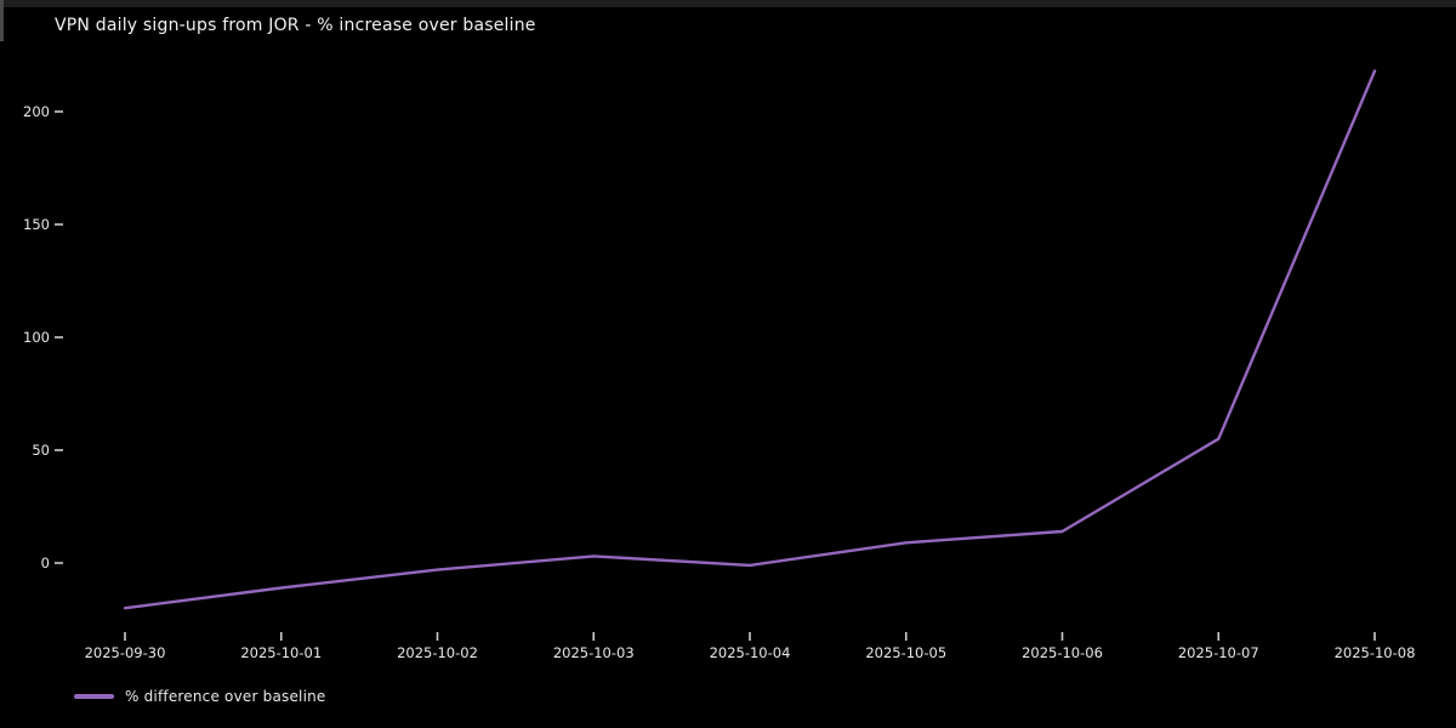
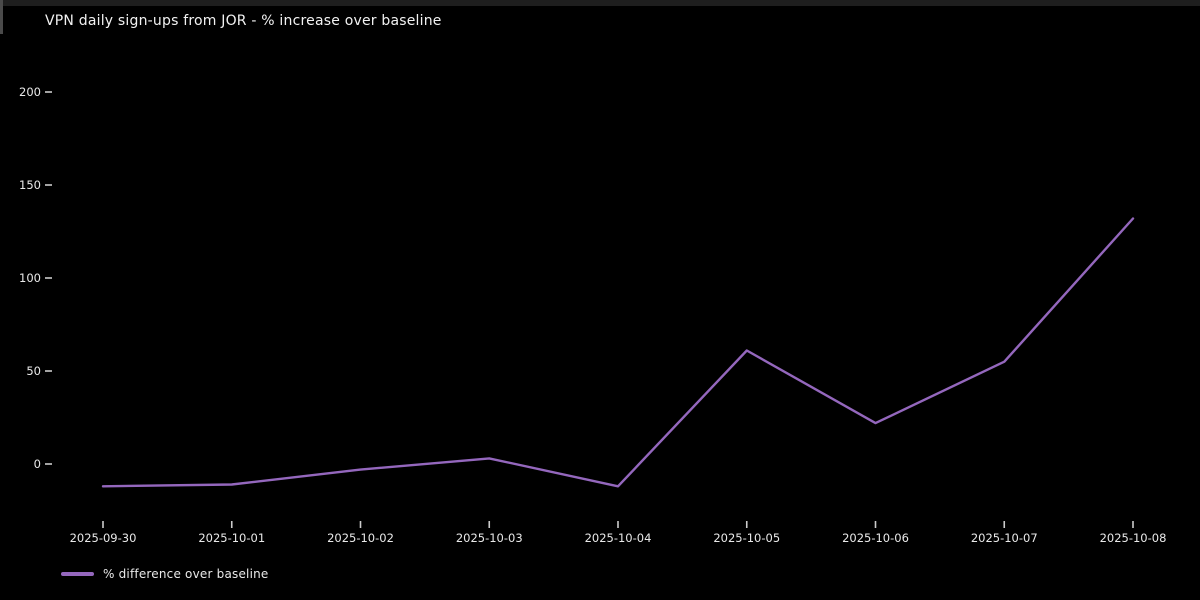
2025-09-30: -20 -> -12
2025-10-04: -1 -> -12
2025-10-05: 9 -> 61
2025-10-06: 14 -> 22
2025-10-08: 218 -> 132
